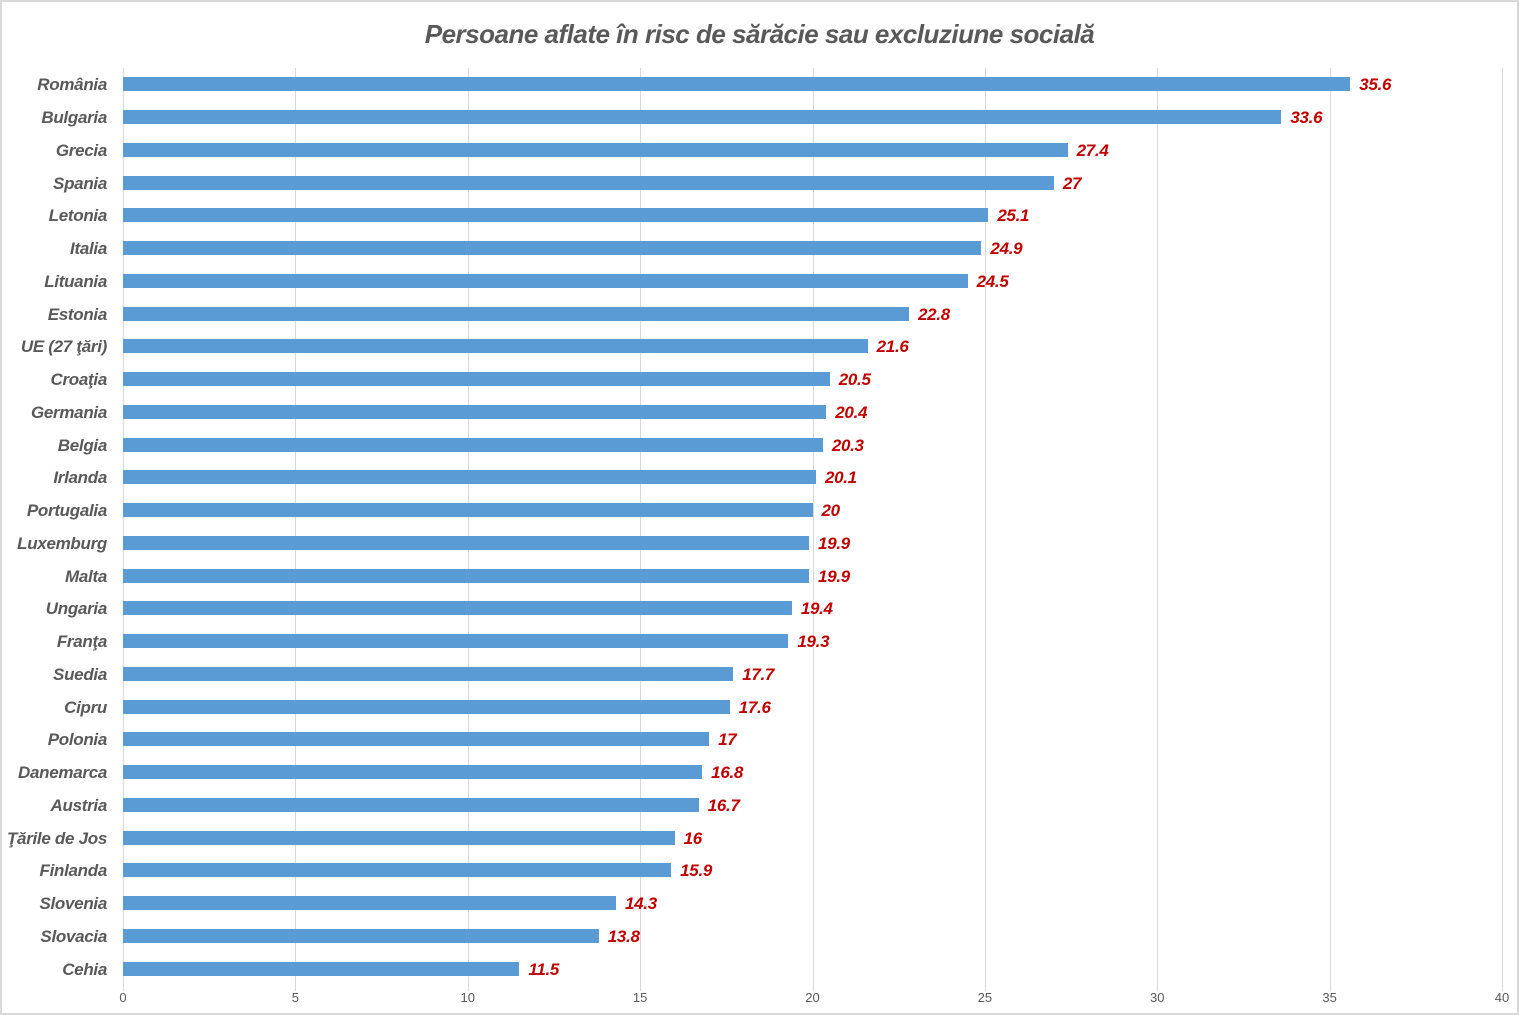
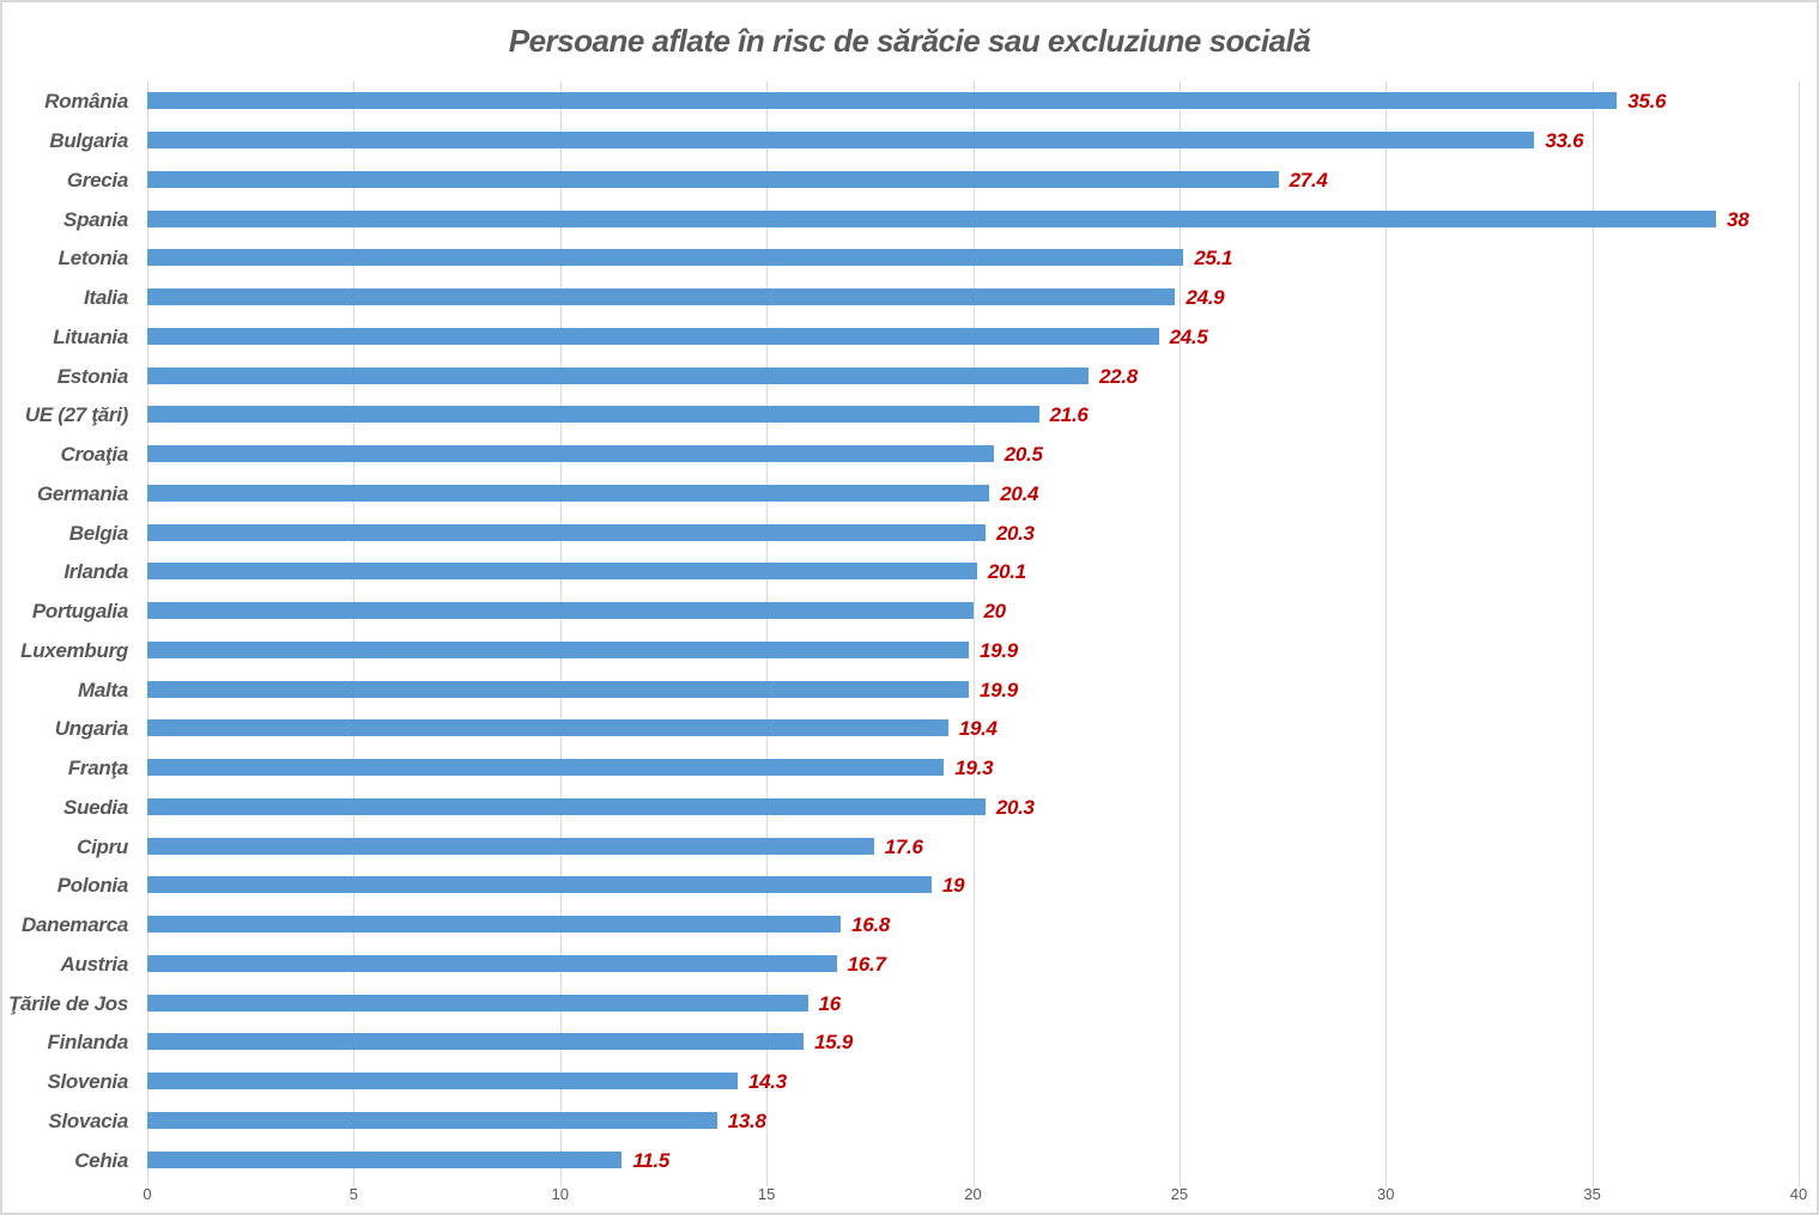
Spania: 27 -> 38
Suedia: 17.7 -> 20.3
Polonia: 17 -> 19
